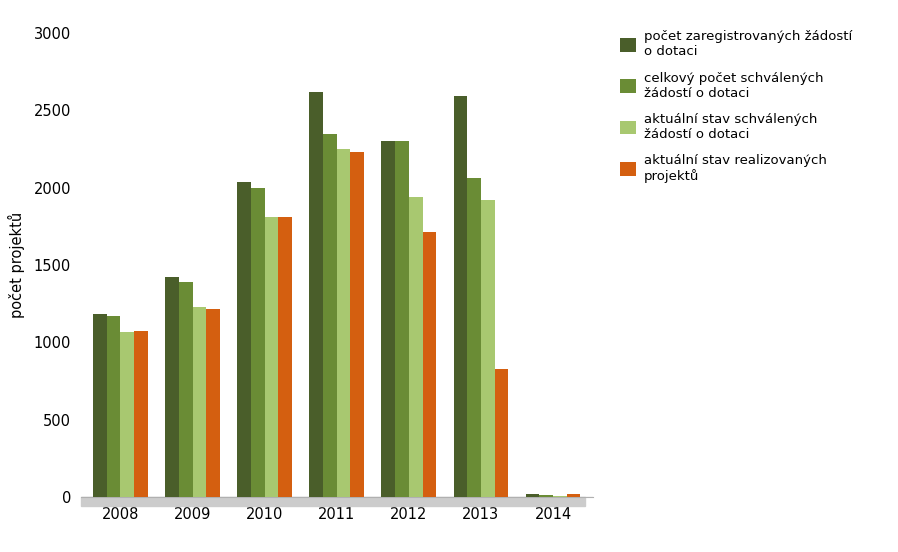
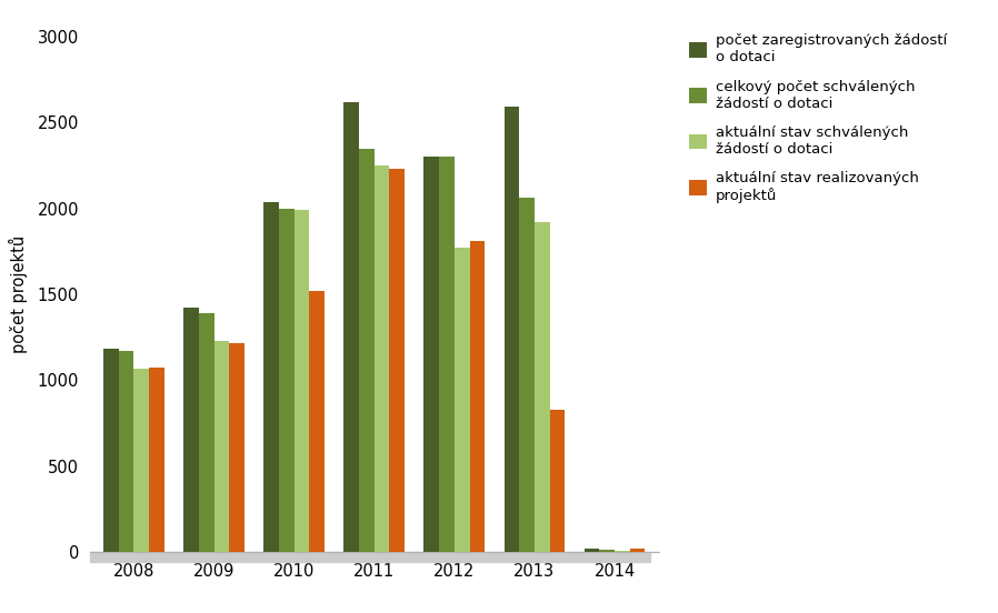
aktuální stav schválených žádostí o dotaci/2010: 1810 -> 1990
aktuální stav realizovaných projektů/2010: 1810 -> 1520
aktuální stav schválených žádostí o dotaci/2012: 1940 -> 1770
aktuální stav realizovaných projektů/2012: 1720 -> 1810
